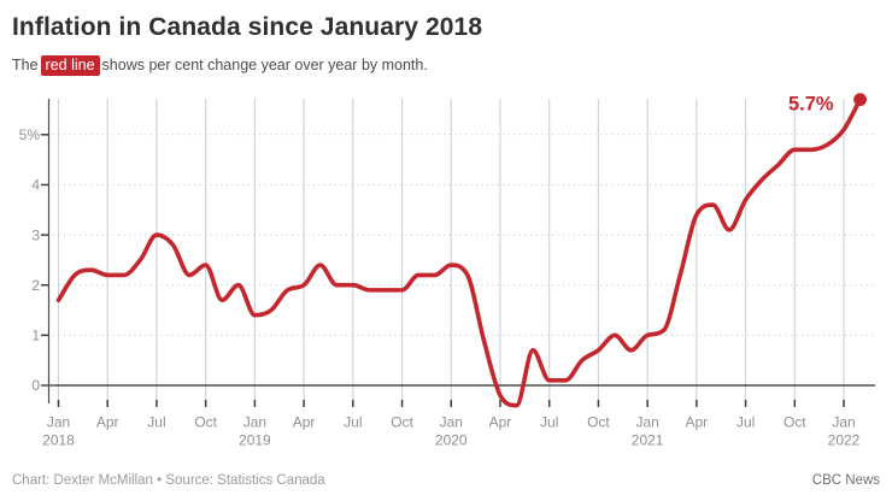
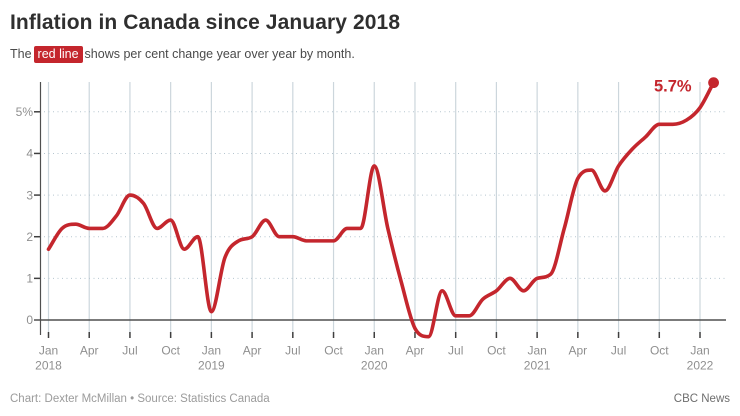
Jan 2019: 1.4% -> 0.2%
Jan 2020: 2.4% -> 3.7%
